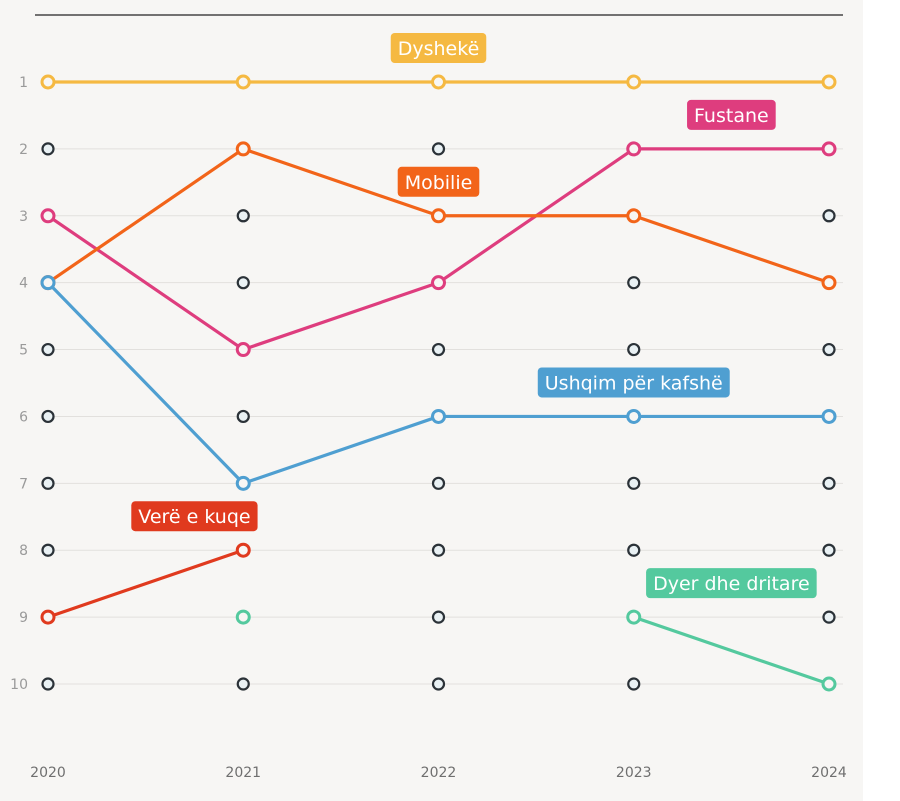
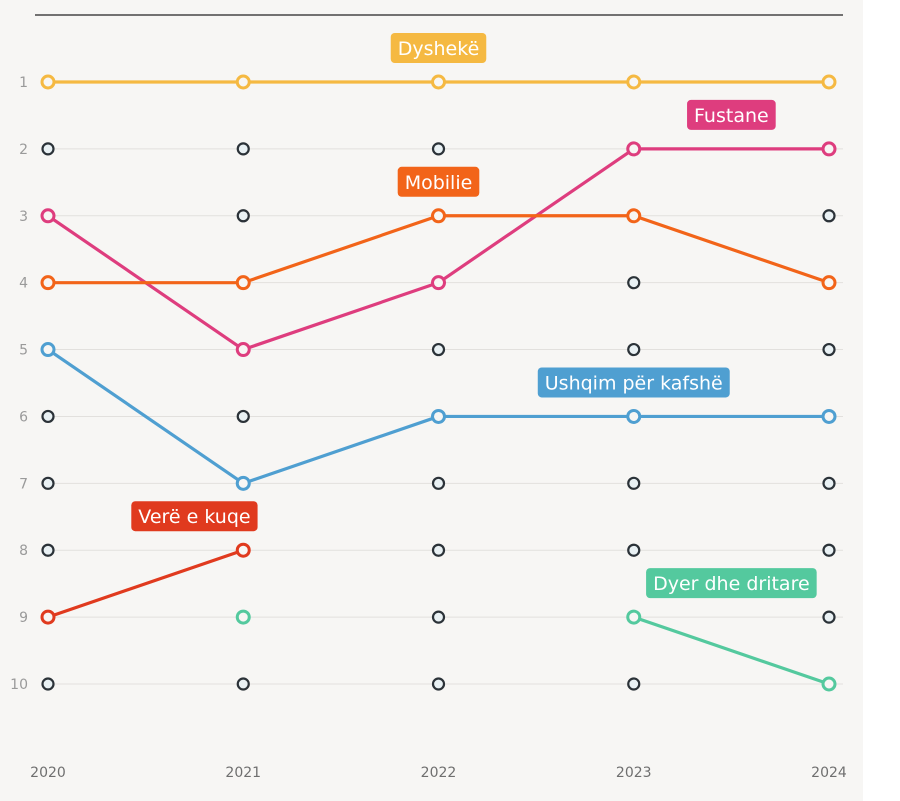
Ushqim për kafshë/2020: 4 -> 5
Mobilie/2021: 2 -> 4
